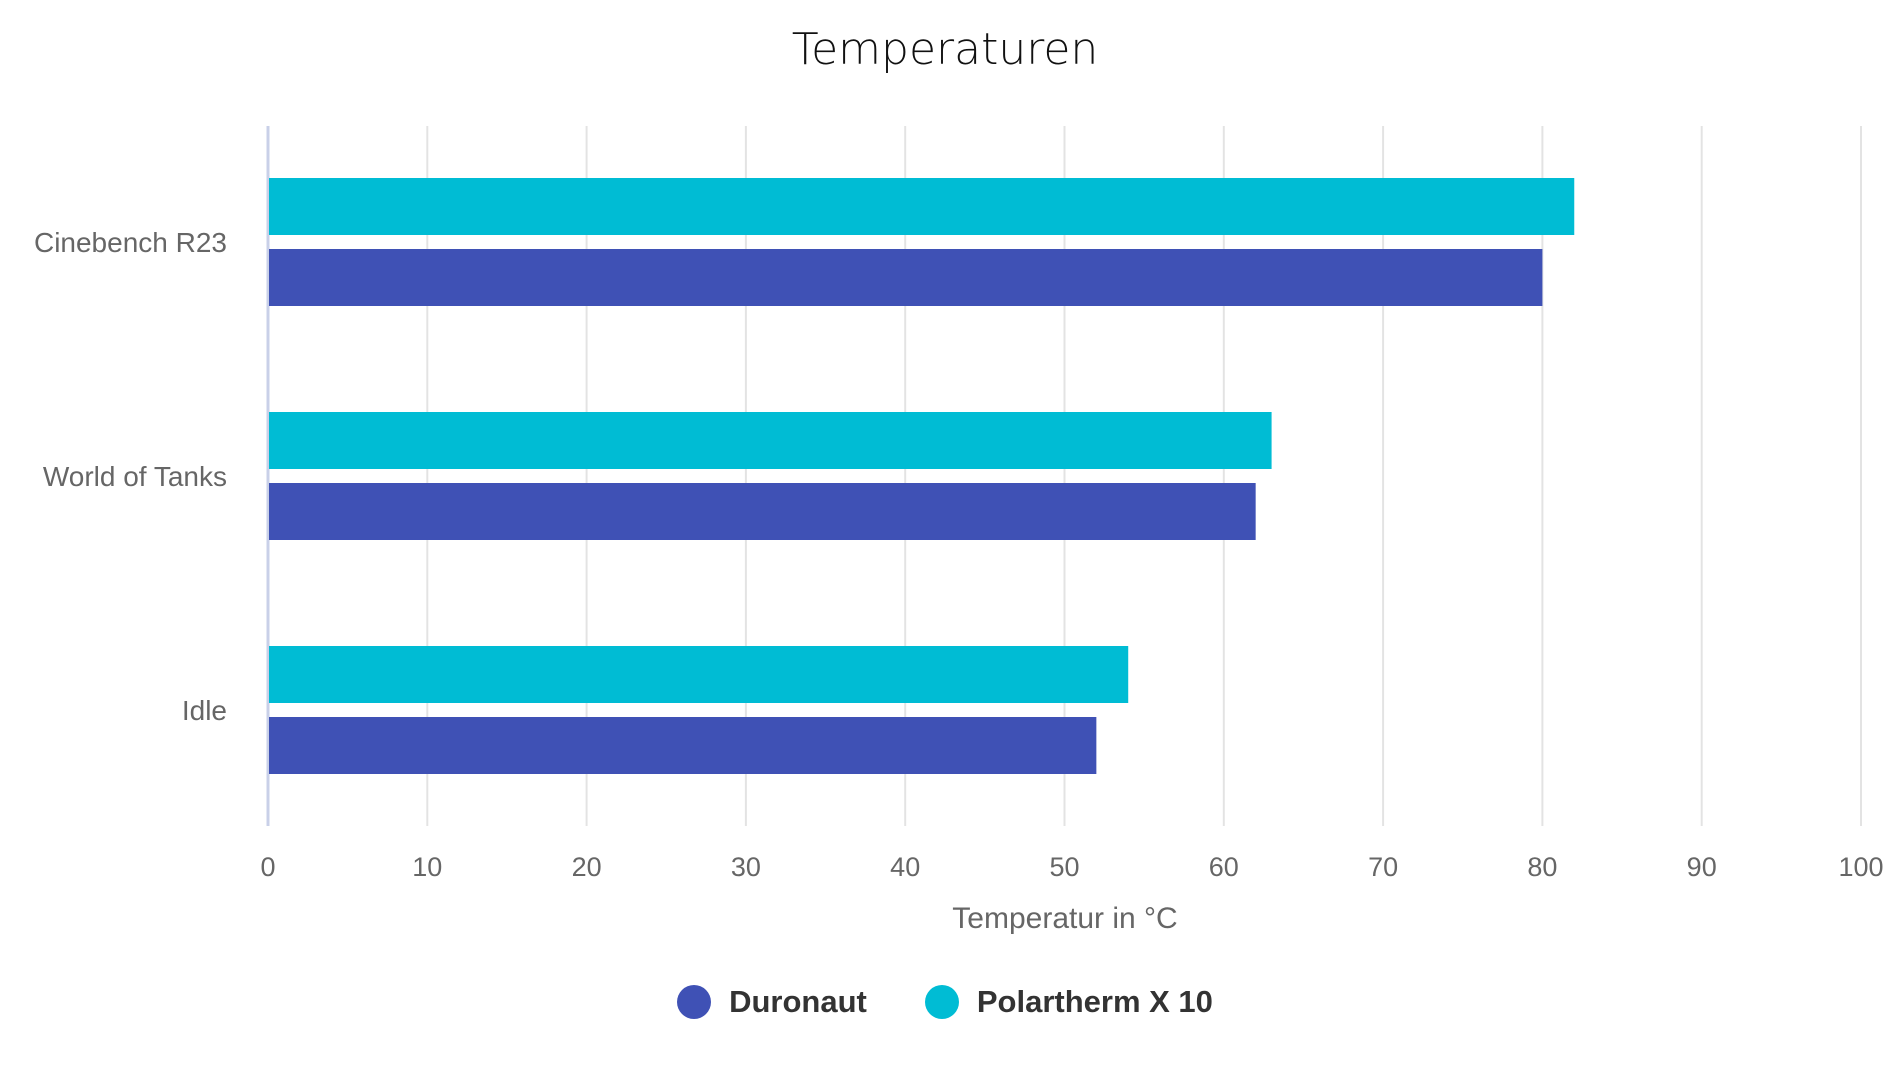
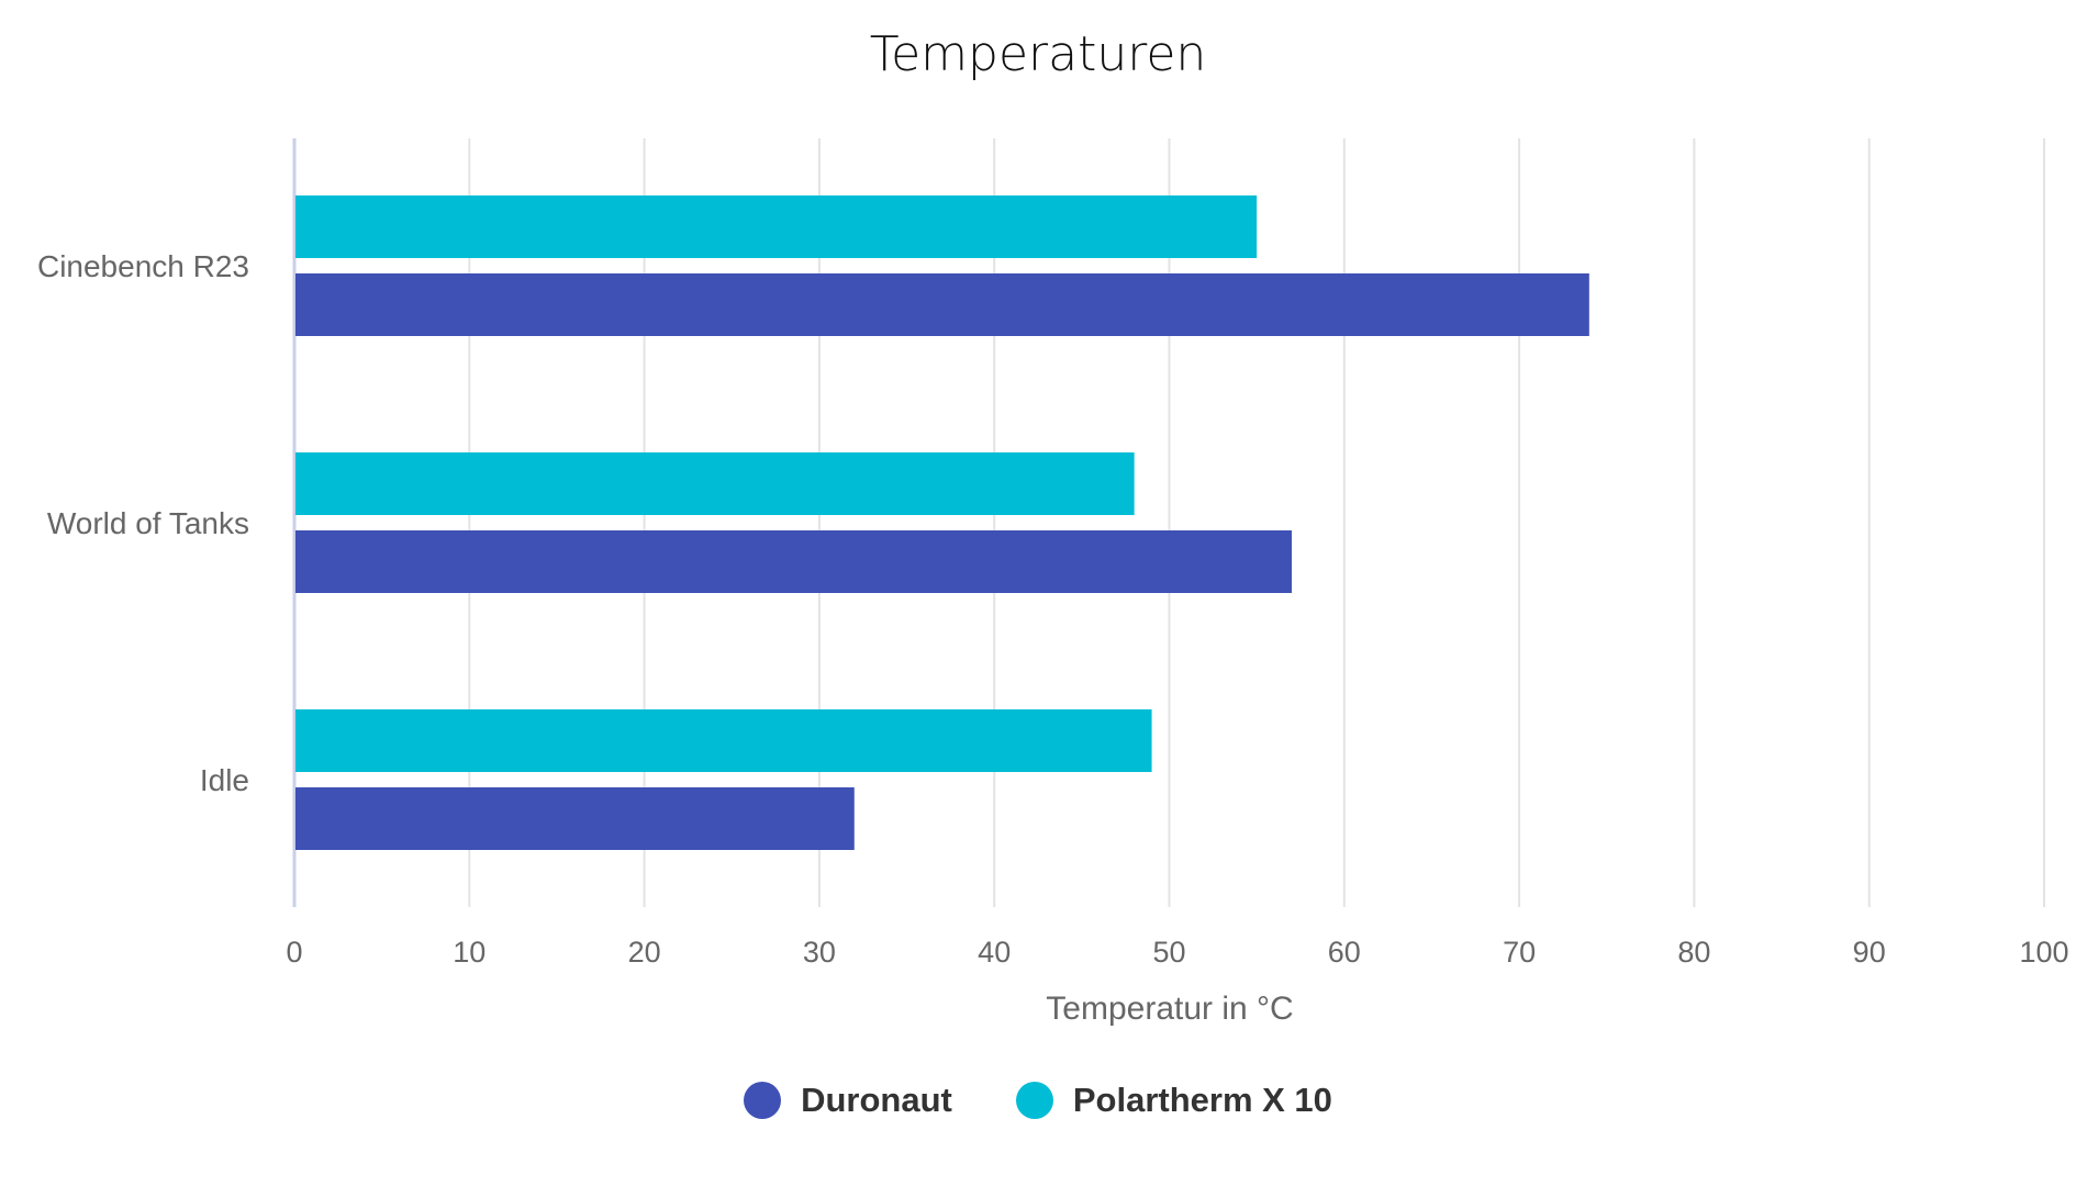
Polartherm X 10/Cinebench R23: 82 -> 55
Duronaut/Cinebench R23: 80 -> 74
Polartherm X 10/World of Tanks: 63 -> 48
Duronaut/World of Tanks: 62 -> 57
Polartherm X 10/Idle: 54 -> 49
Duronaut/Idle: 52 -> 32
